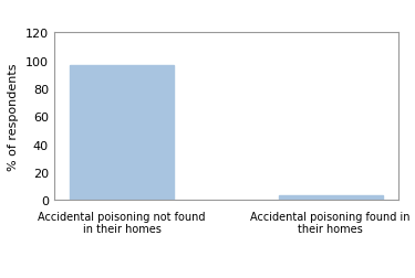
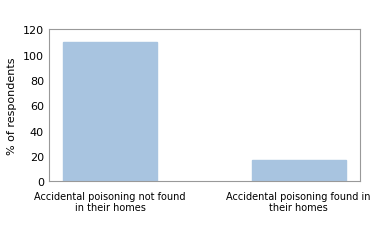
Accidental poisoning not found in their homes: 97 -> 110
Accidental poisoning found in their homes: 3 -> 17
